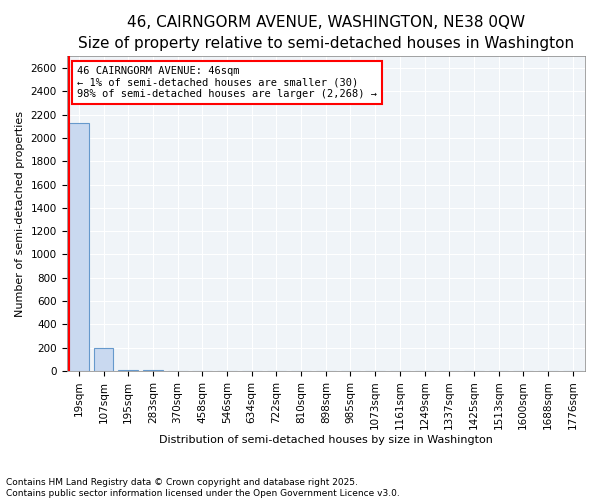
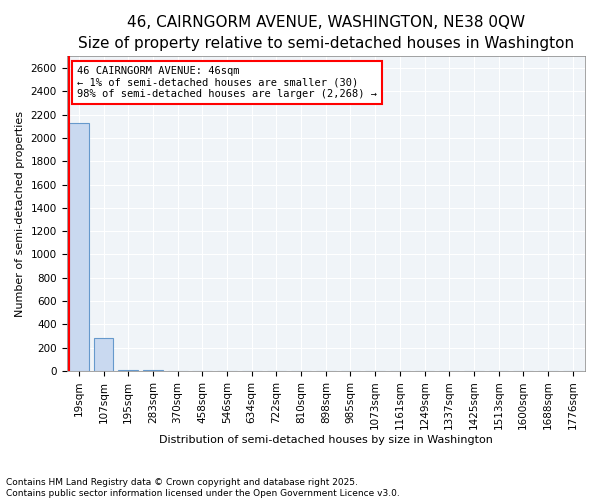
107sqm: 200 -> 280
